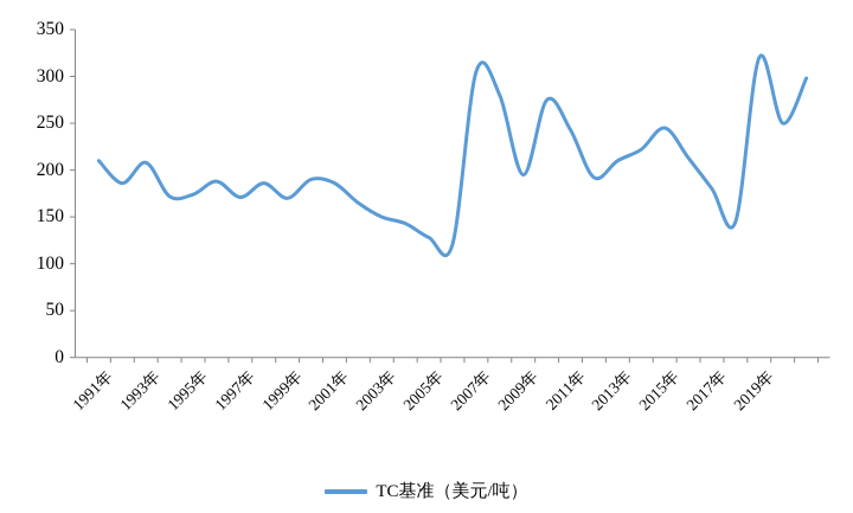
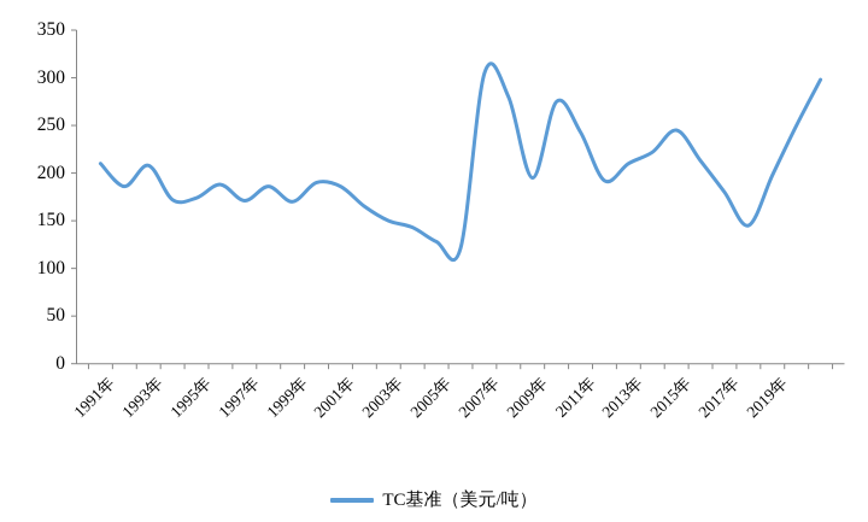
2019年: 320 -> 200
